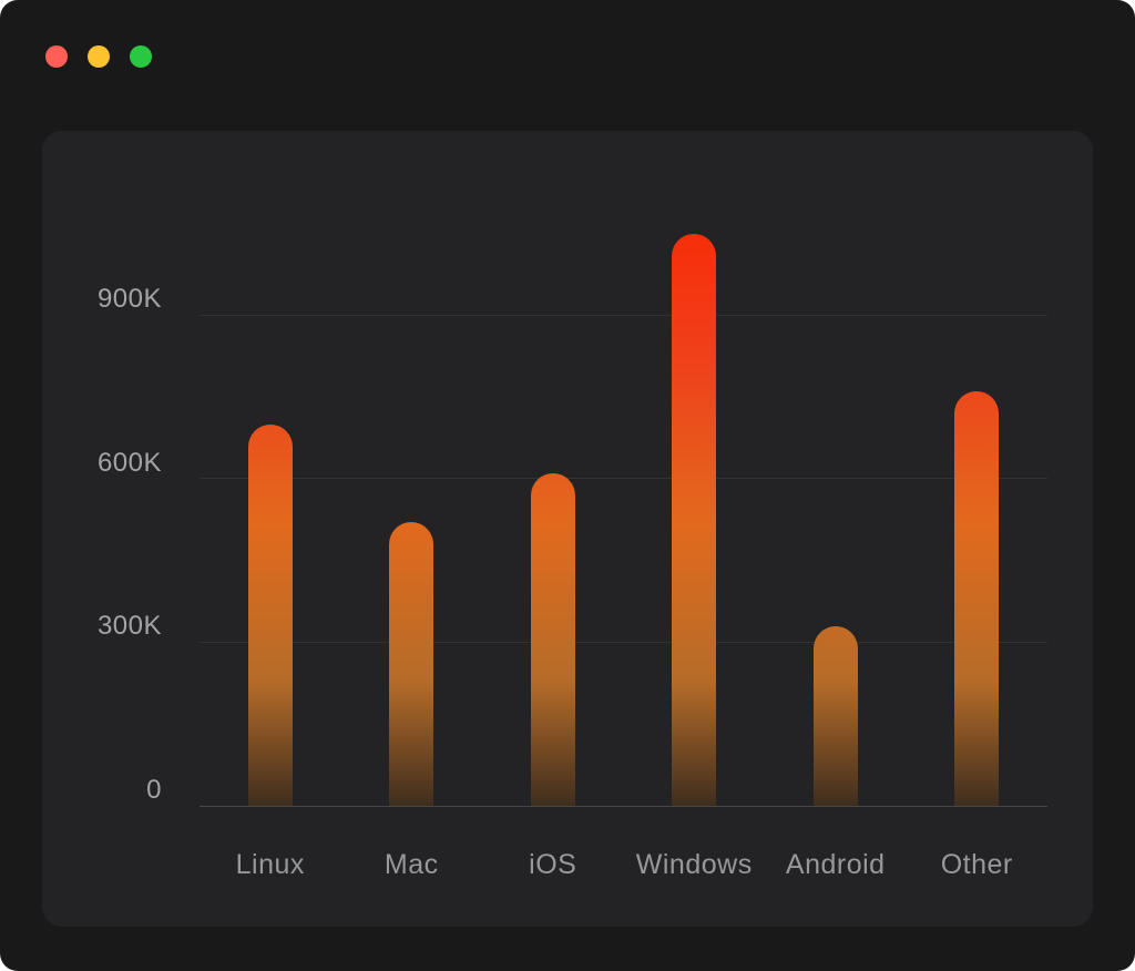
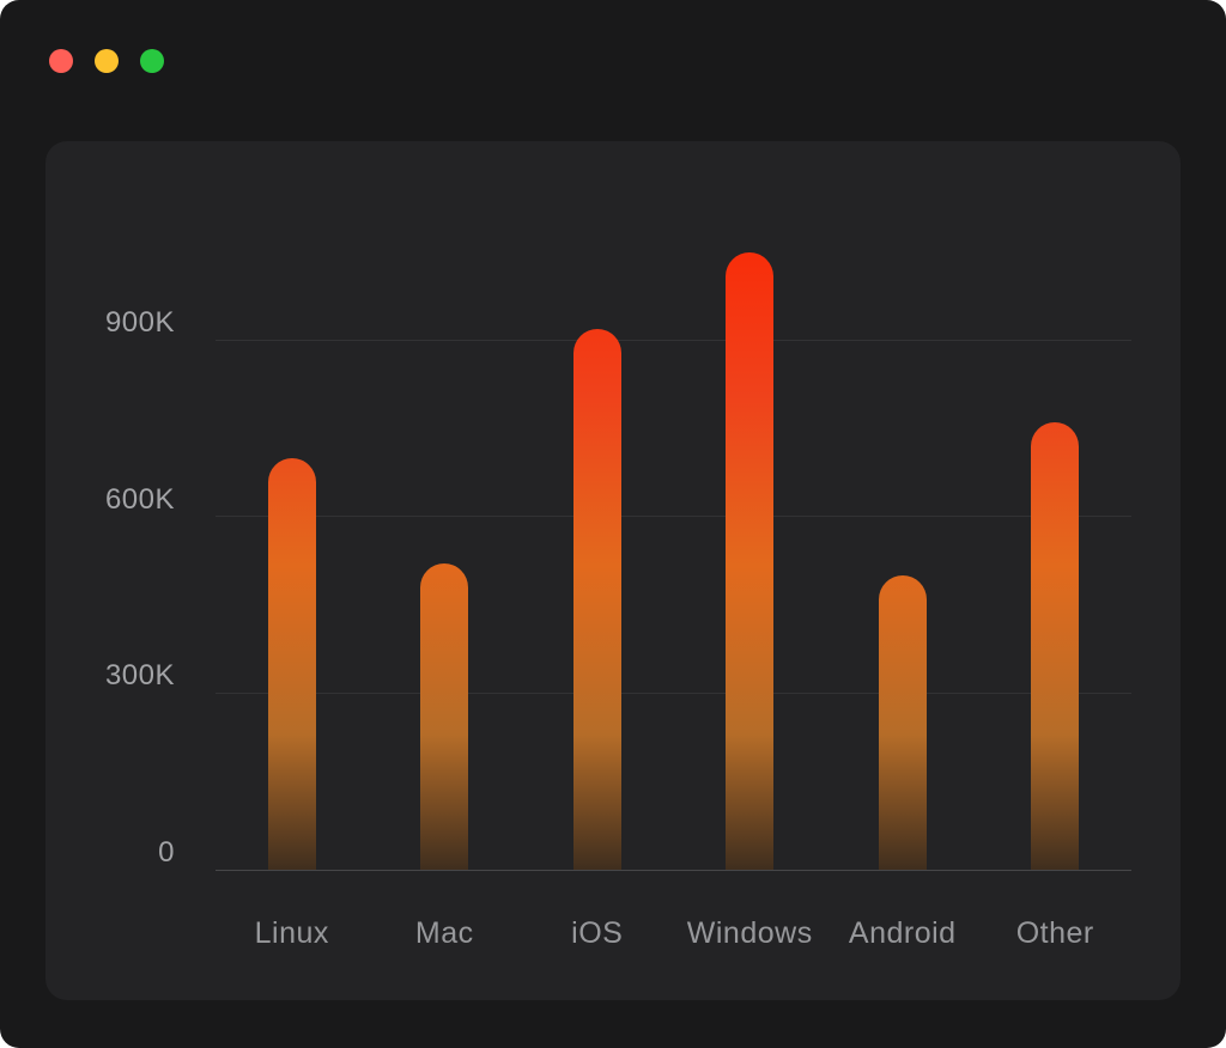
iOS: 610K -> 920K
Android: 330K -> 500K
